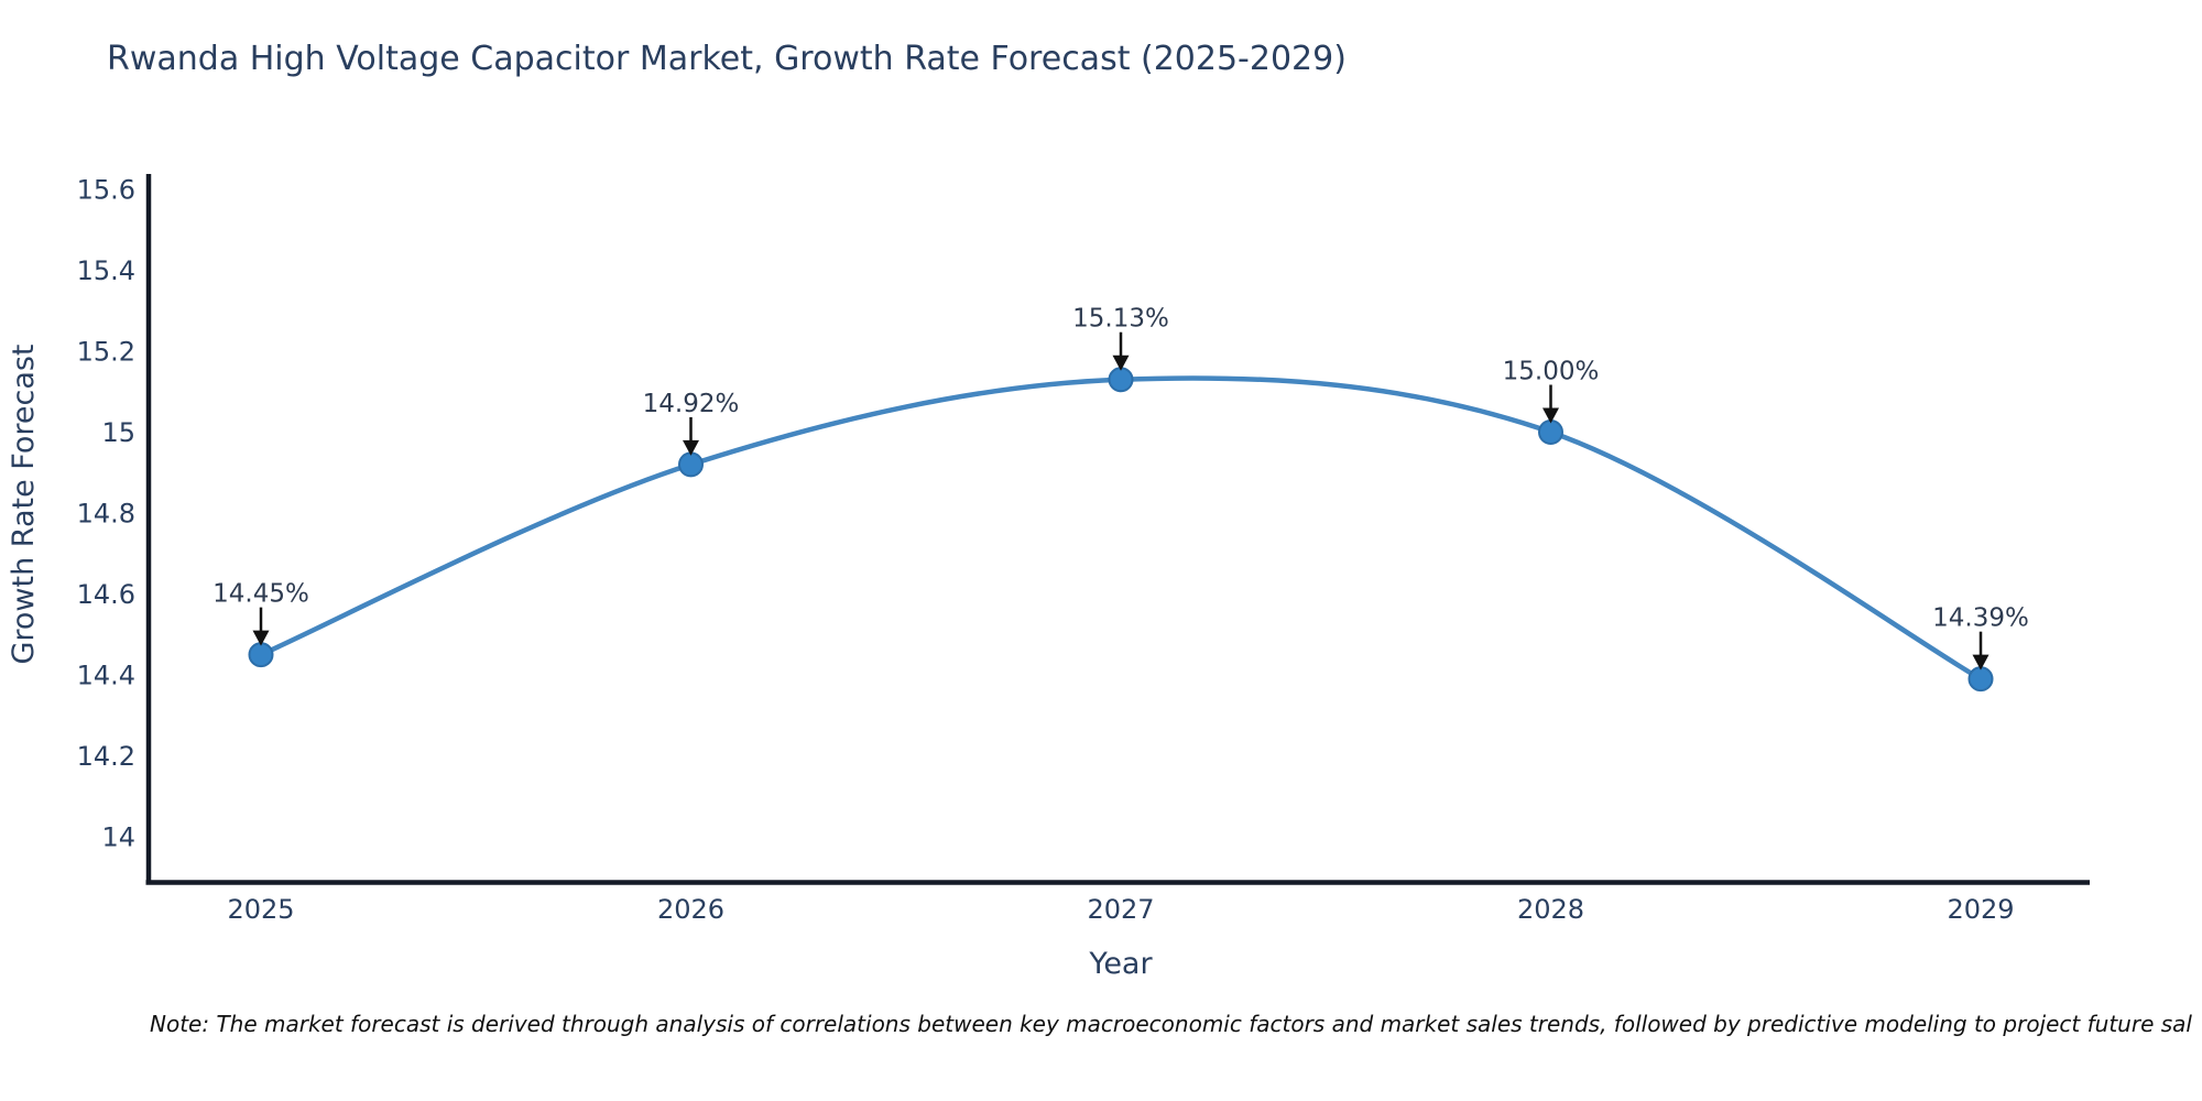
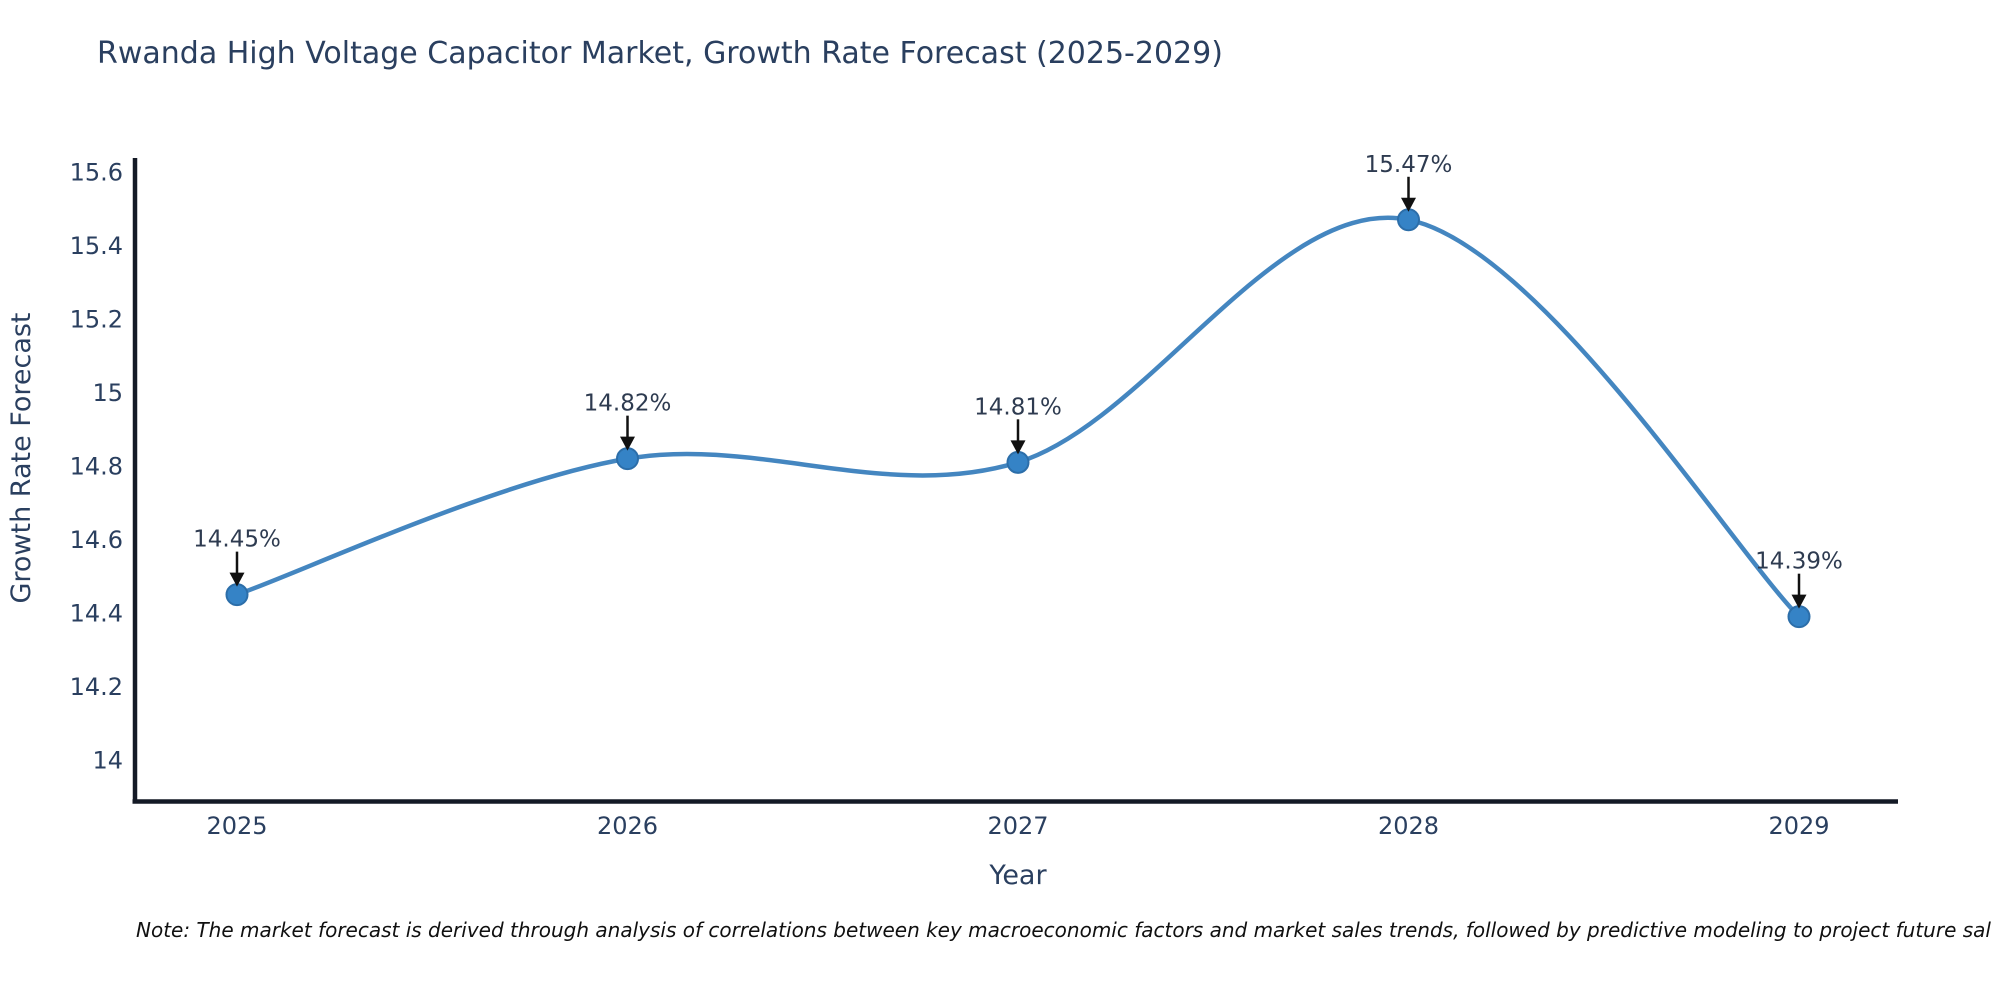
2026: 14.92% -> 14.82%
2027: 15.13% -> 14.81%
2028: 15.00% -> 15.47%
